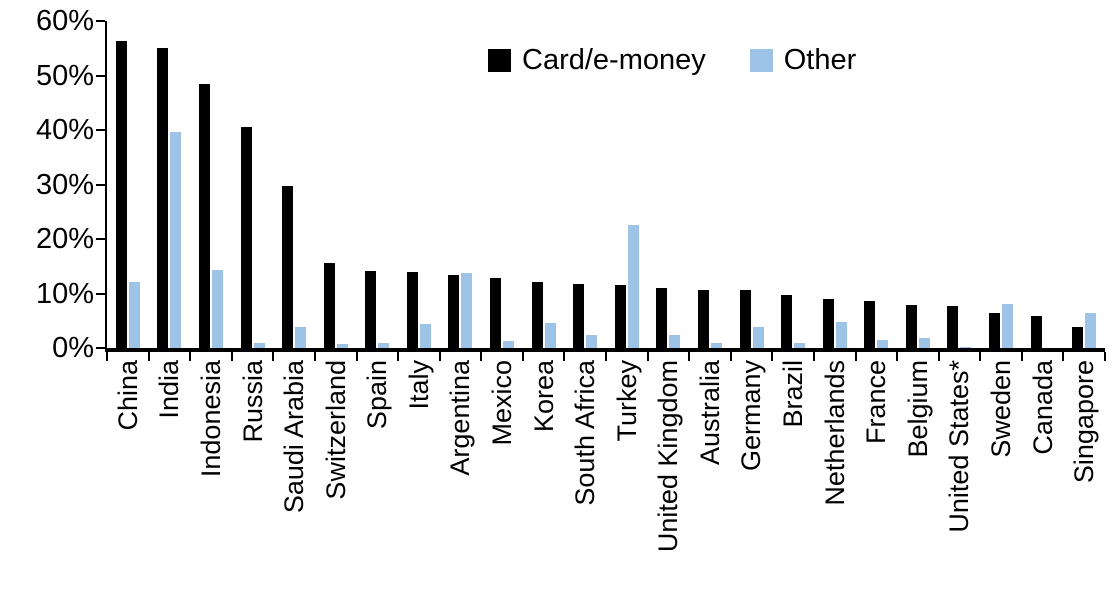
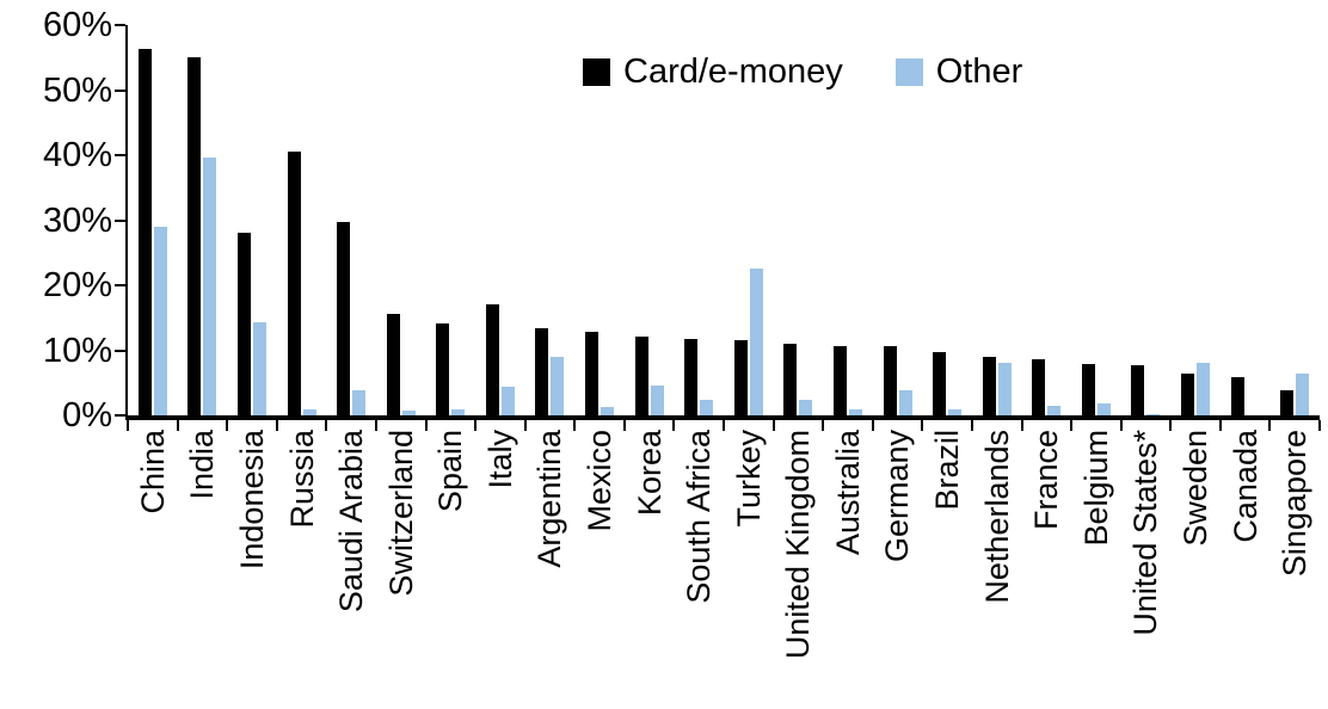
Other/China: 12% -> 29%
Card/e-money/Indonesia: 48% -> 28%
Card/e-money/Italy: 14% -> 17%
Other/Argentina: 14% -> 9%
Other/Netherlands: 5% -> 8%
